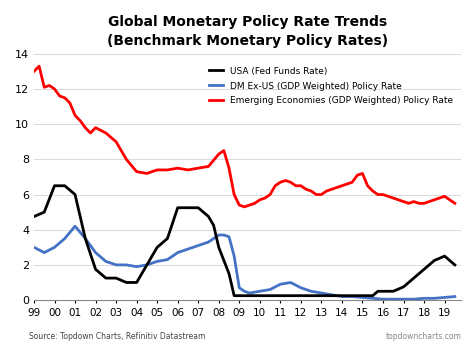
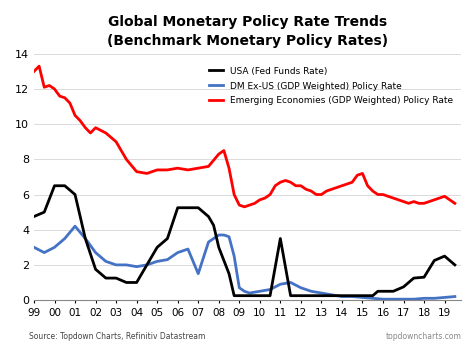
DM Ex-US (GDP Weighted) Policy Rate/07: 3.1 -> 1.5
USA (Fed Funds Rate)/11: 0.2 -> 3.5
USA (Fed Funds Rate)/18: 1.8 -> 1.3
